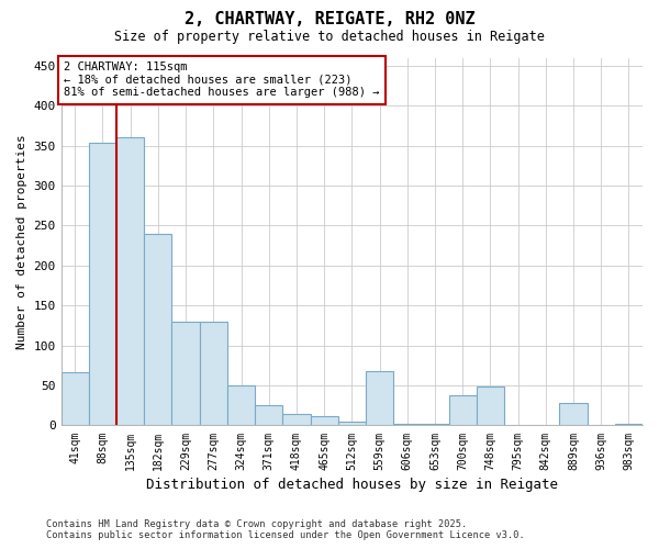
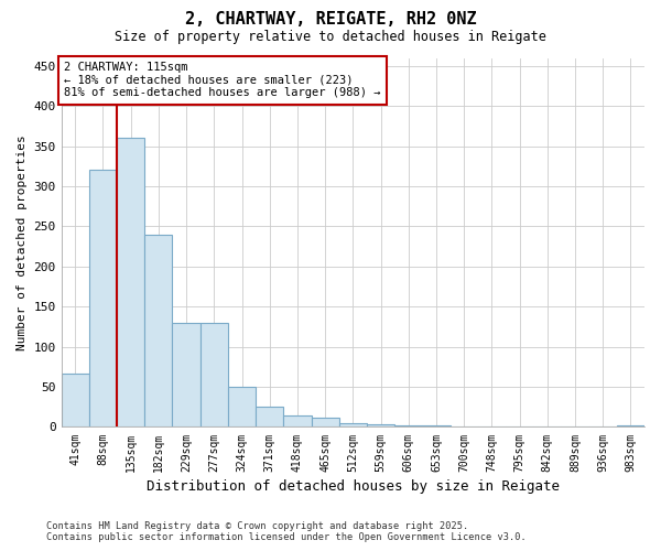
88sqm: 354 -> 320
559sqm: 68 -> 3
700sqm: 38 -> 1
748sqm: 48 -> 1
889sqm: 28 -> 1
